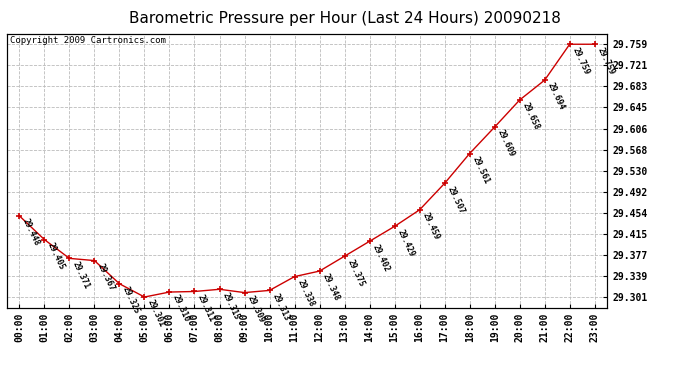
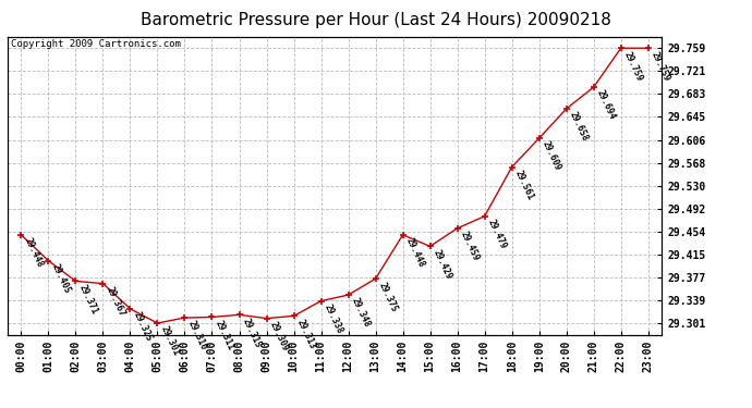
14:00: 29.402 -> 29.448
17:00: 29.507 -> 29.479
